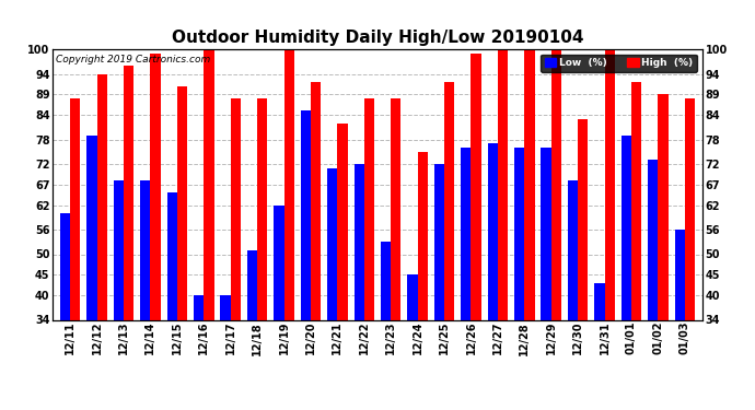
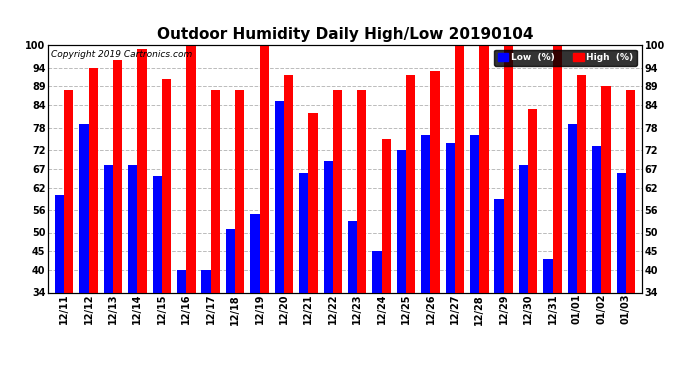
Low (%)/12/19: 62 -> 55
Low (%)/12/21: 71 -> 66
Low (%)/12/22: 72 -> 69
High (%)/12/26: 99 -> 93
Low (%)/12/27: 77 -> 74
Low (%)/12/29: 76 -> 59
Low (%)/01/03: 56 -> 66
